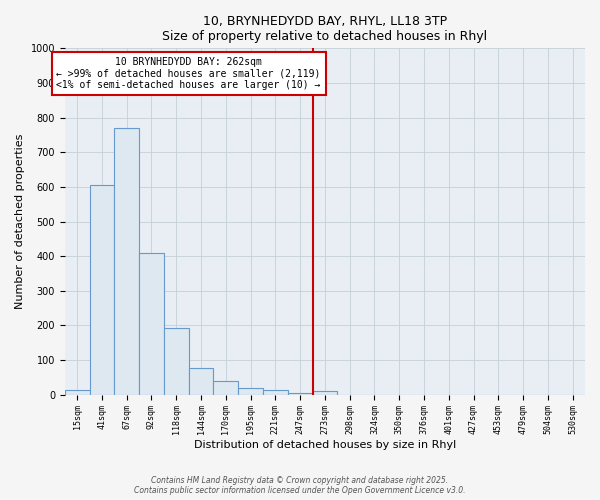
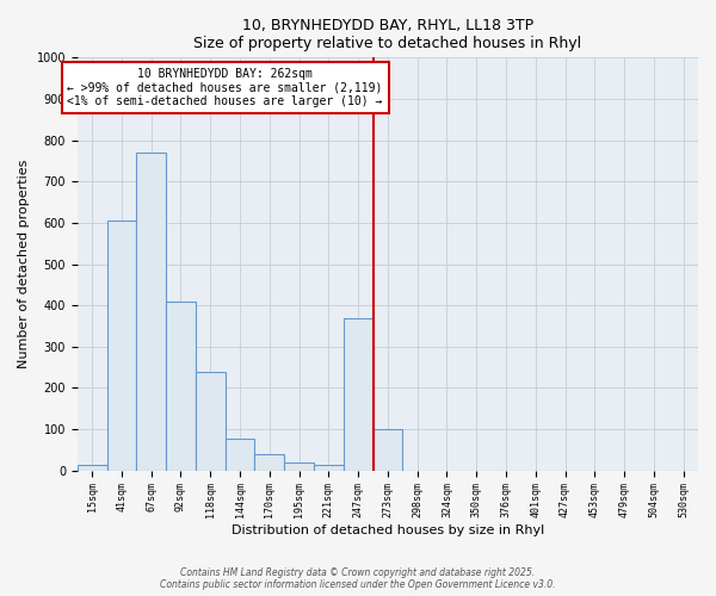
118sqm: 193 -> 240
247sqm: 5 -> 370
273sqm: 12 -> 100
